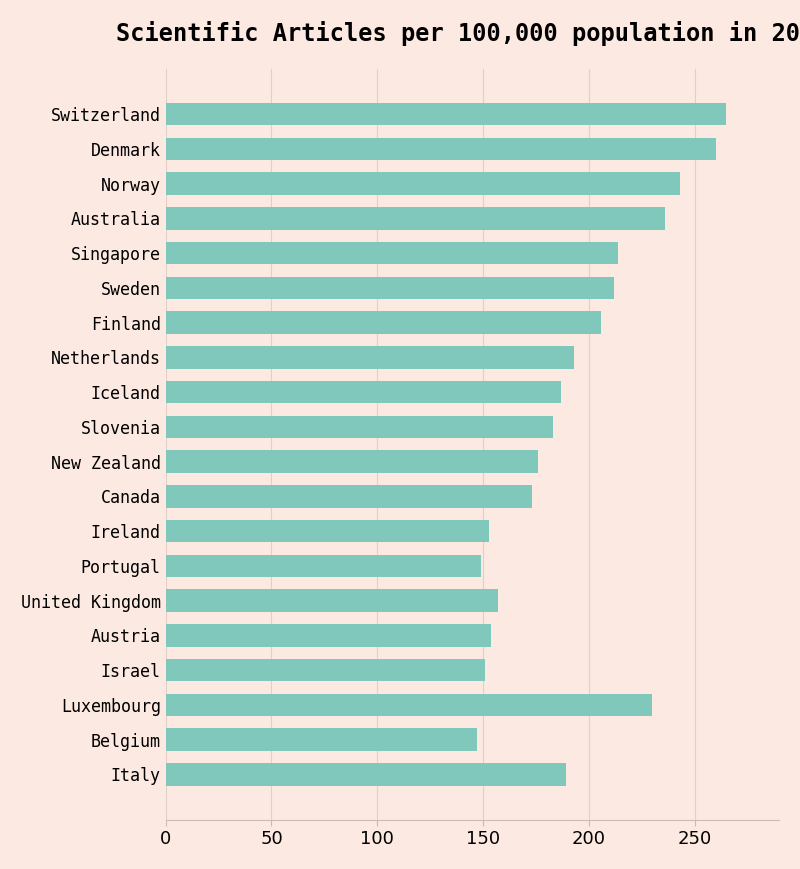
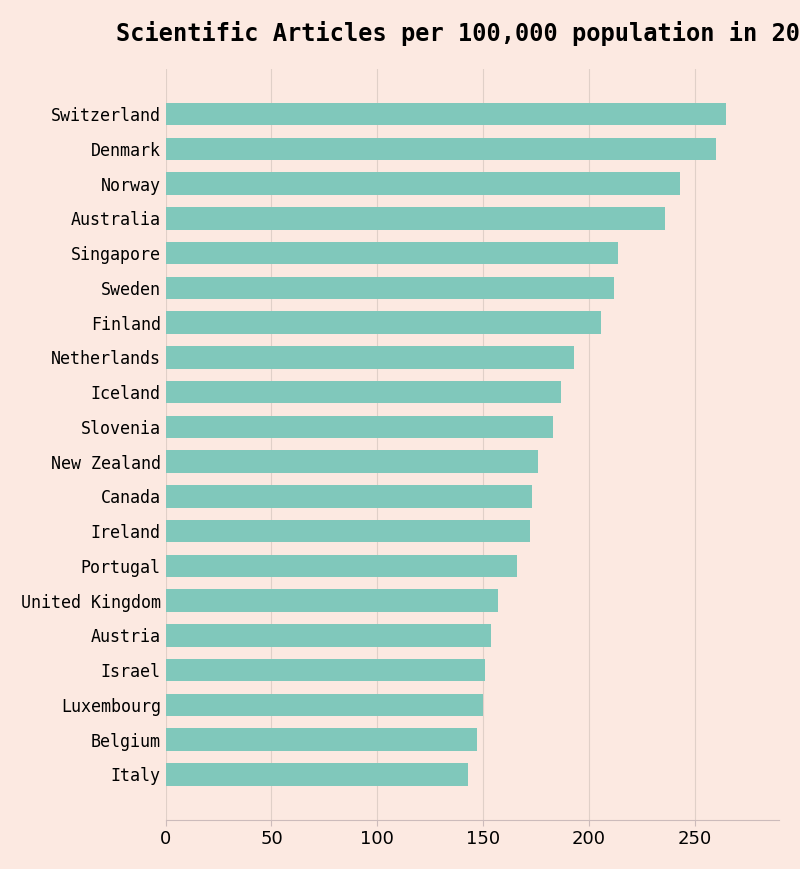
Ireland: 153 -> 172
Portugal: 149 -> 166
Luxembourg: 230 -> 150
Italy: 189 -> 143
